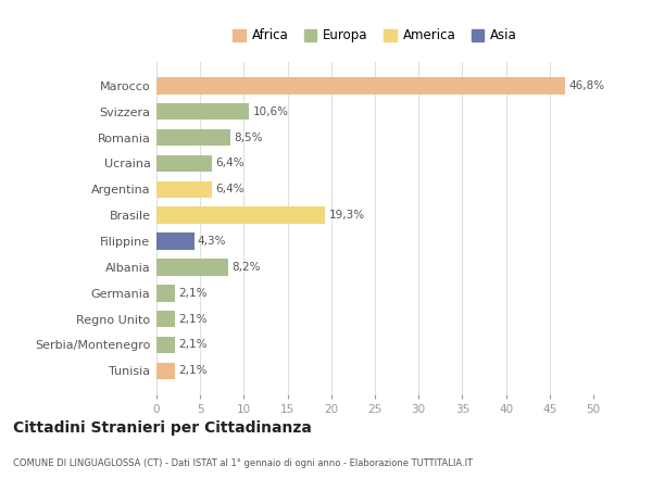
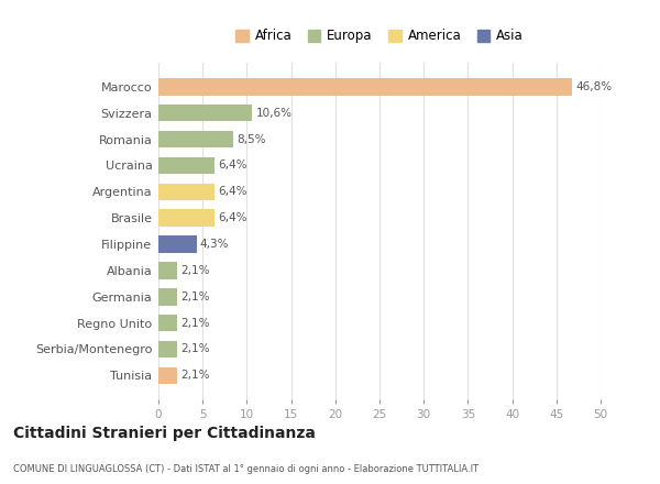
Brasile: 19,3% -> 6,4%
Albania: 8,2% -> 2,1%
